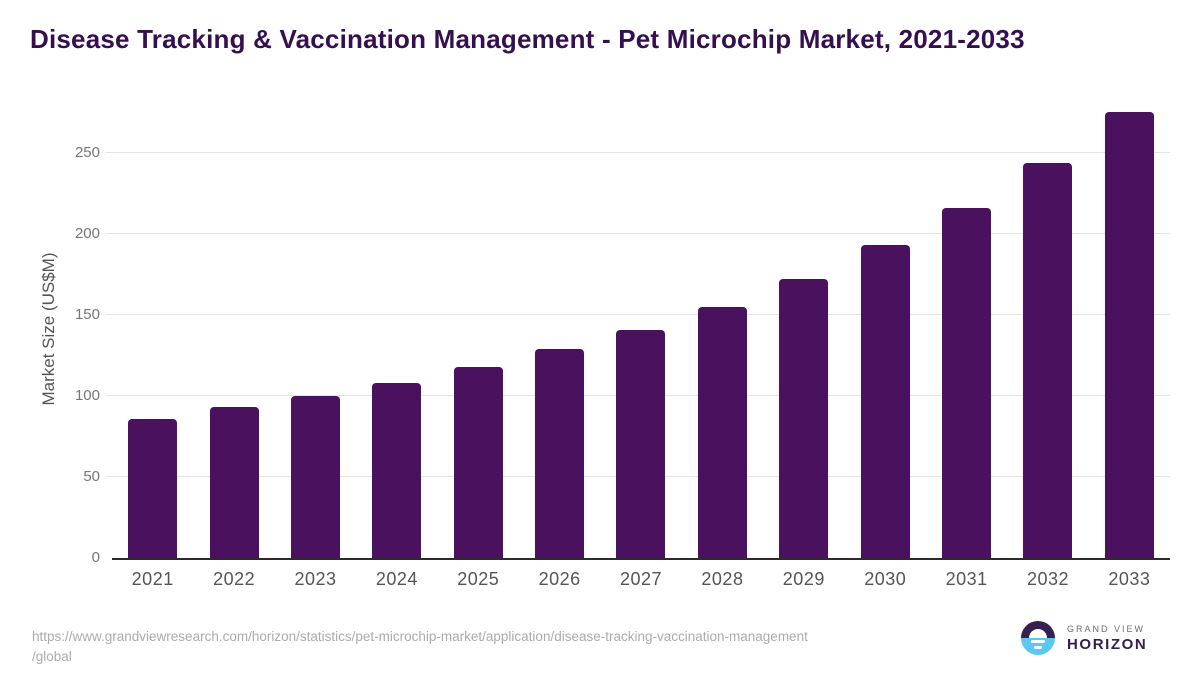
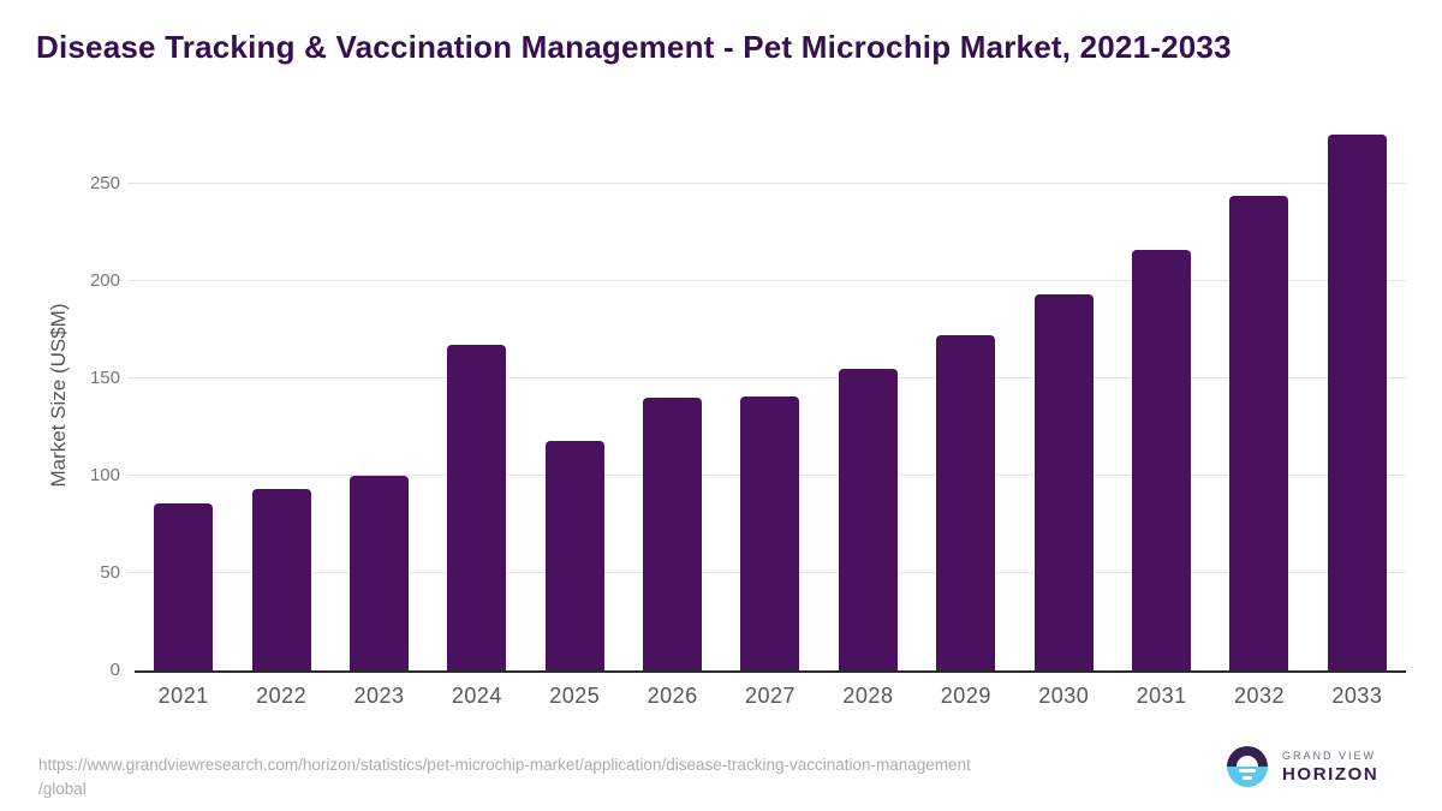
2024: 108 -> 167
2026: 129 -> 140
